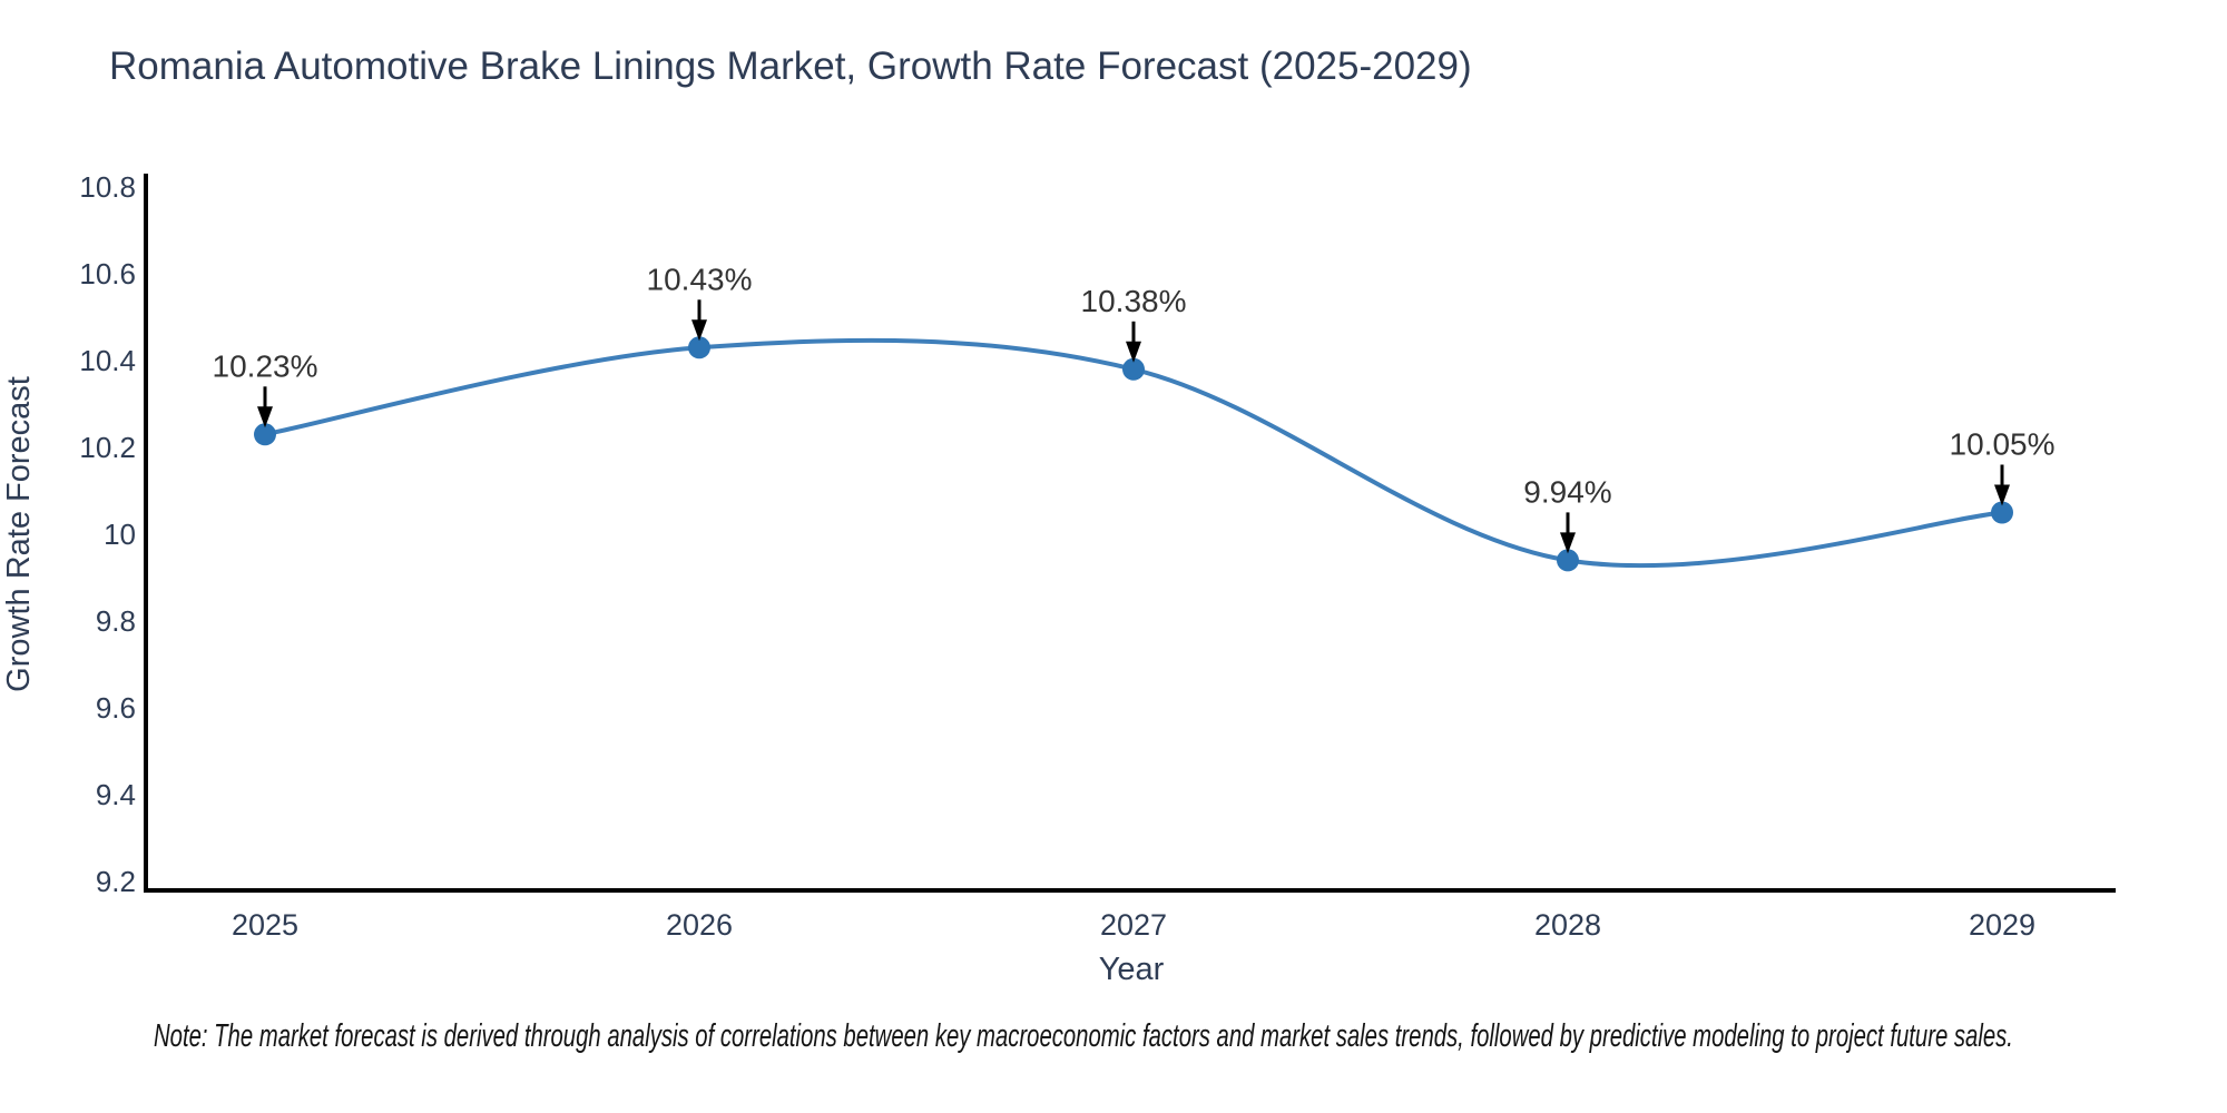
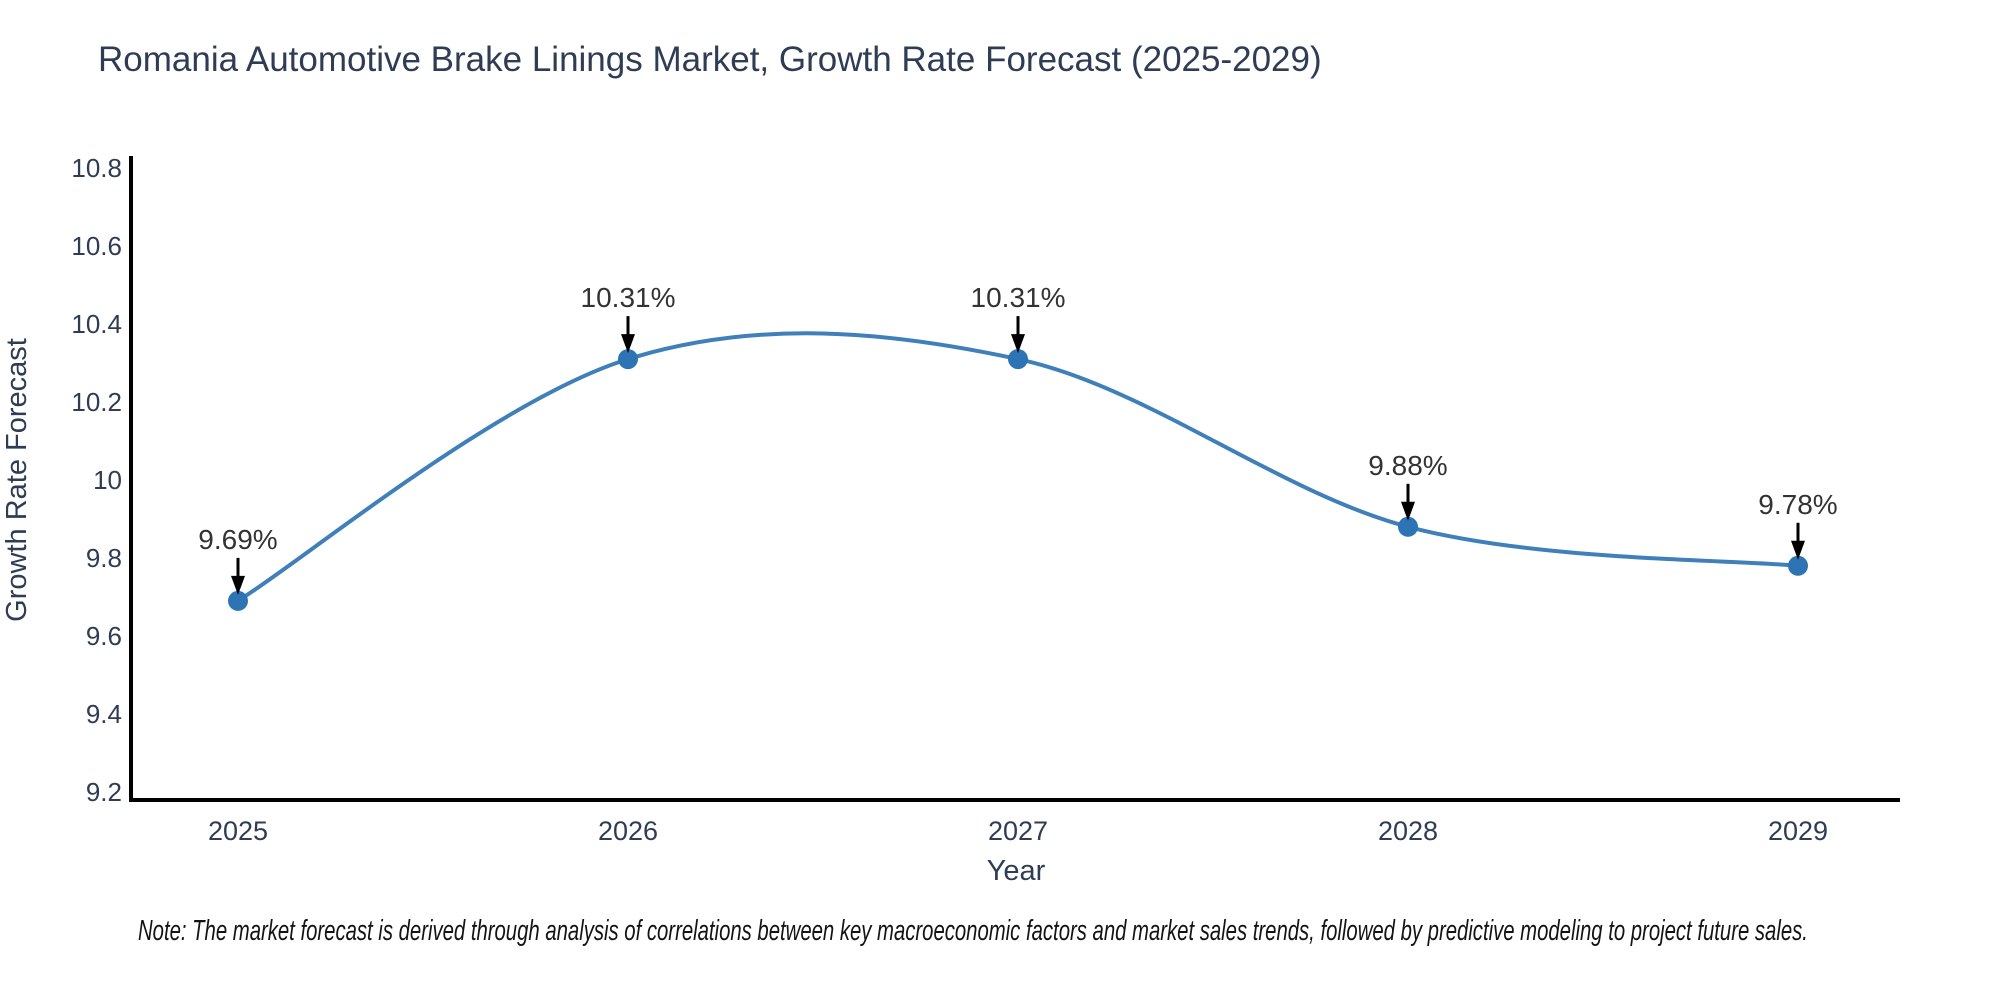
2025: 10.23% -> 9.69%
2026: 10.43% -> 10.31%
2027: 10.38% -> 10.31%
2028: 9.94% -> 9.88%
2029: 10.05% -> 9.78%
